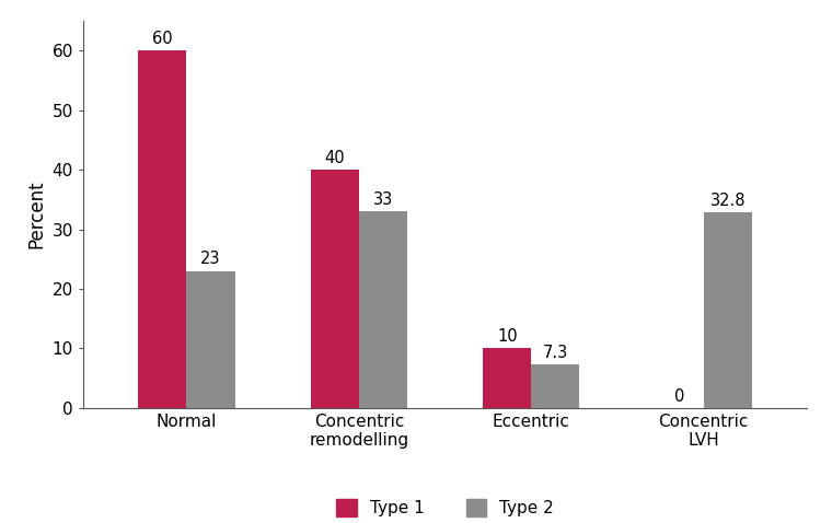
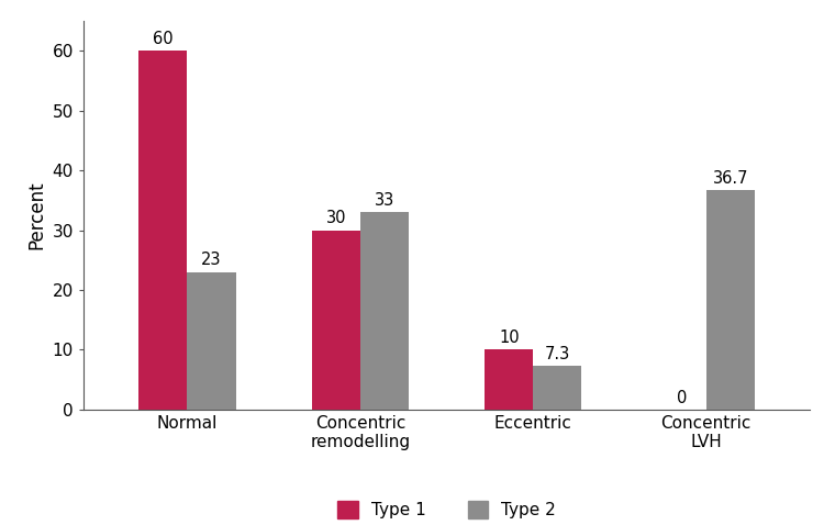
Type 1/Concentric remodelling: 40 -> 30
Type 2/Concentric LVH: 32.8 -> 36.7
